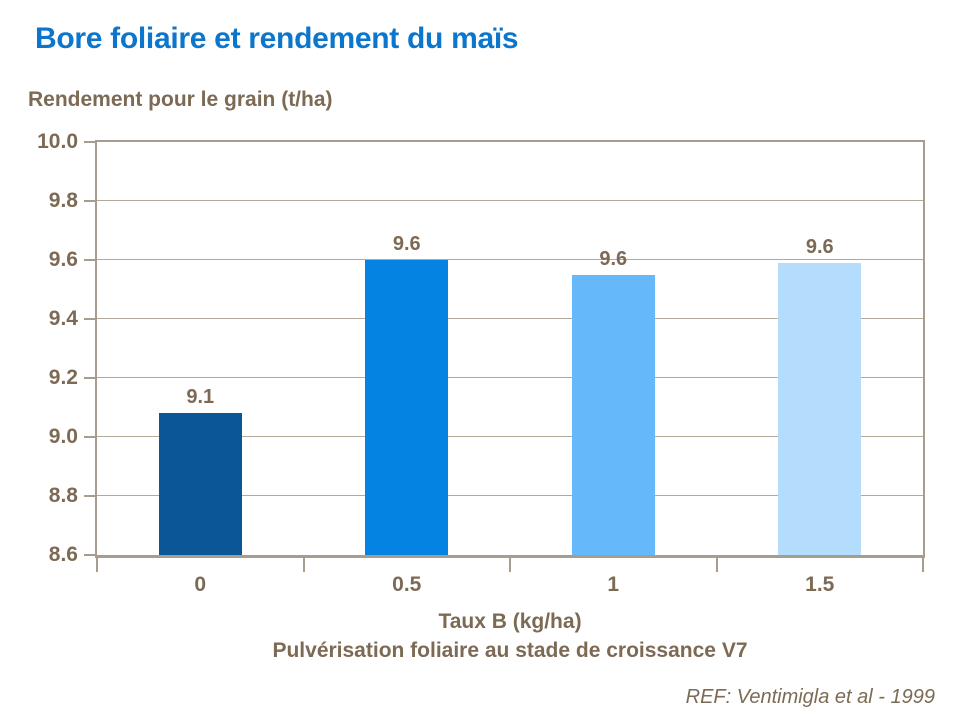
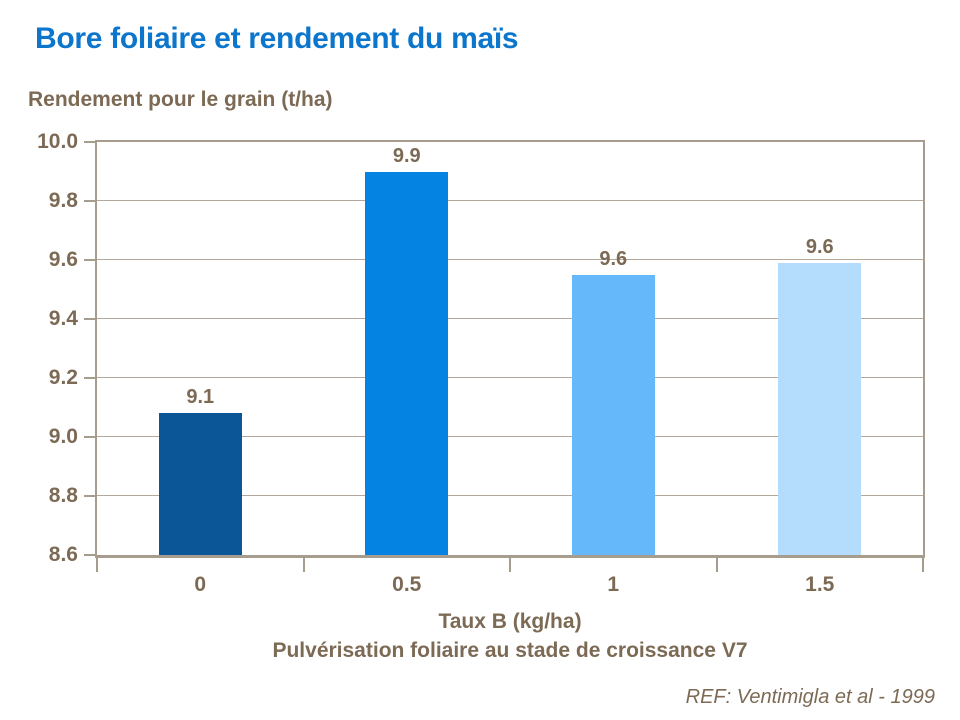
0.5: 9.6 -> 9.9
